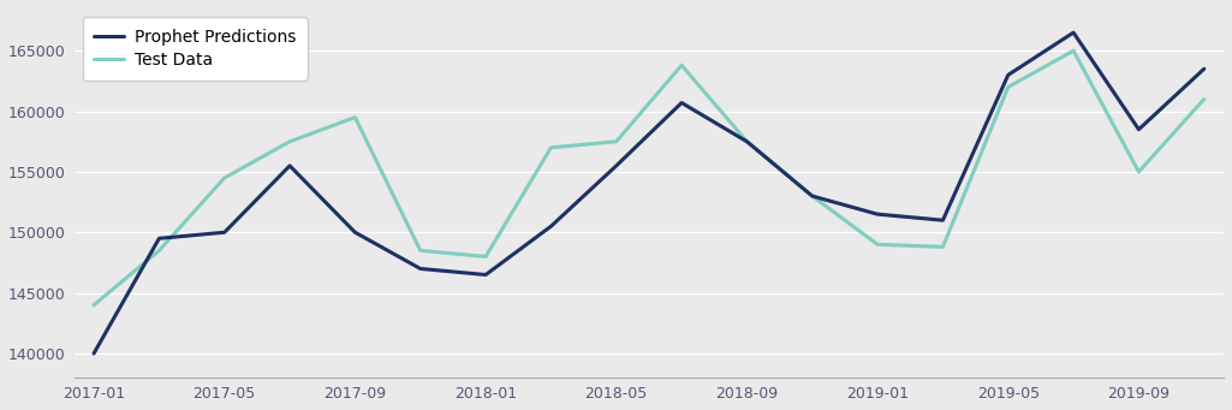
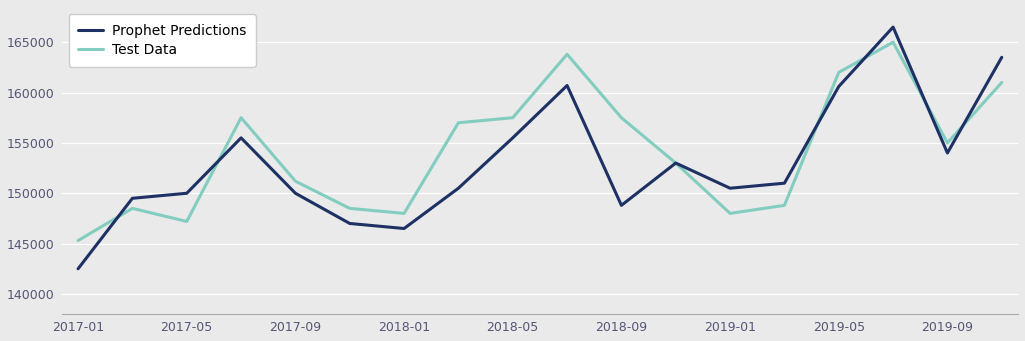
Prophet Predictions/2017-01: 140000 -> 142500
Test Data/2017-01: 144000 -> 145300
Test Data/2017-05: 154500 -> 147200
Test Data/2017-09: 159500 -> 151200
Prophet Predictions/2018-09: 157500 -> 148800
Prophet Predictions/2019-01: 151500 -> 150500
Test Data/2019-01: 149000 -> 148000
Prophet Predictions/2019-05: 163000 -> 160600
Prophet Predictions/2019-09: 158500 -> 154000
